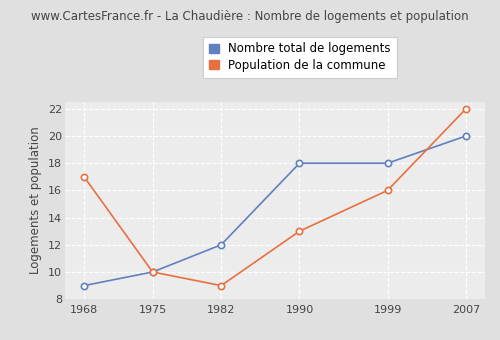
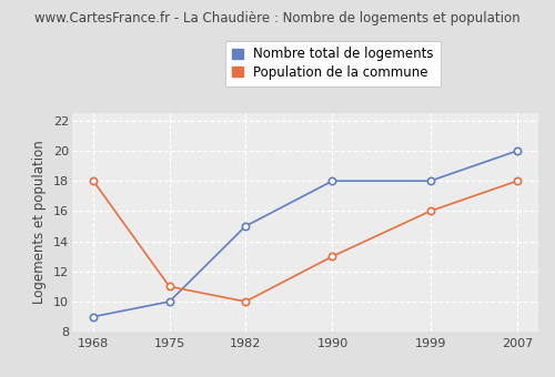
Population de la commune/1968: 17 -> 18
Population de la commune/1975: 10 -> 11
Nombre total de logements/1982: 12 -> 15
Population de la commune/1982: 9 -> 10
Population de la commune/2007: 22 -> 18
